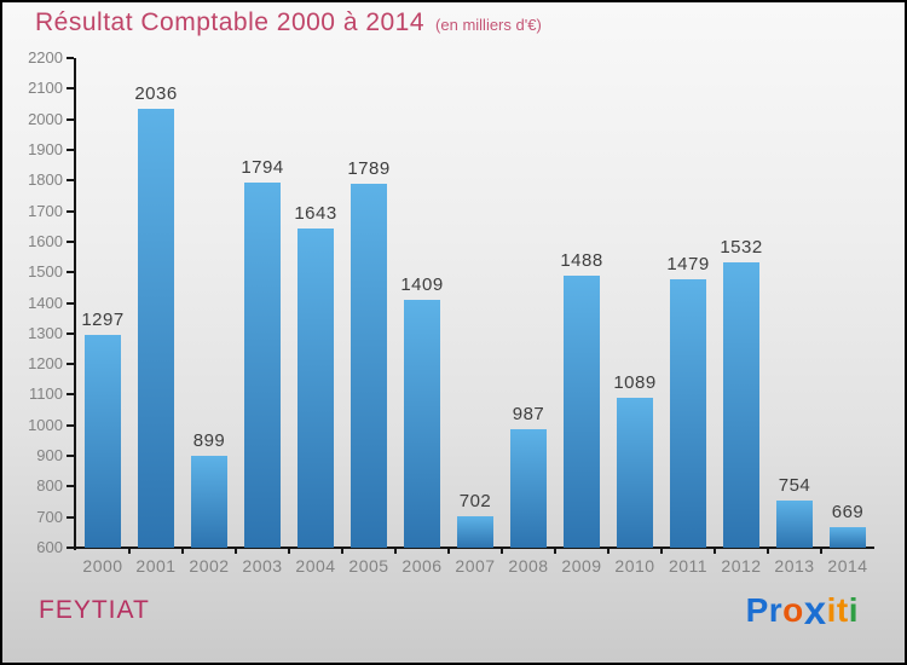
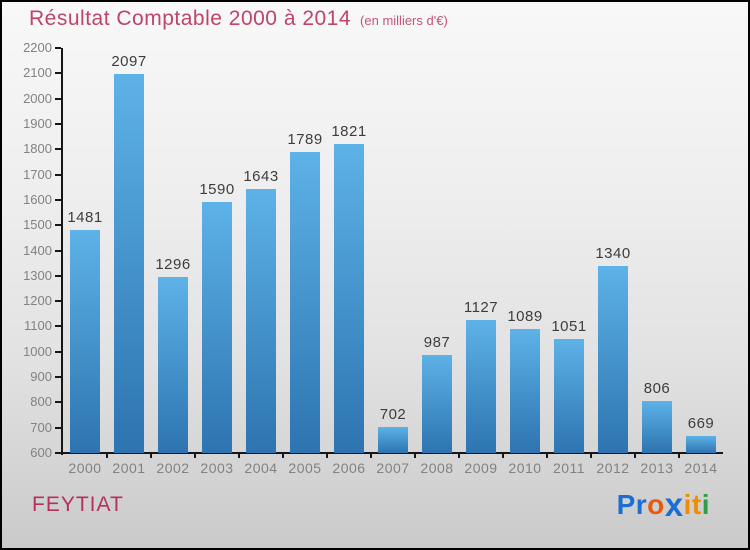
2000: 1297 -> 1481
2001: 2036 -> 2097
2002: 899 -> 1296
2003: 1794 -> 1590
2006: 1409 -> 1821
2009: 1488 -> 1127
2011: 1479 -> 1051
2012: 1532 -> 1340
2013: 754 -> 806
